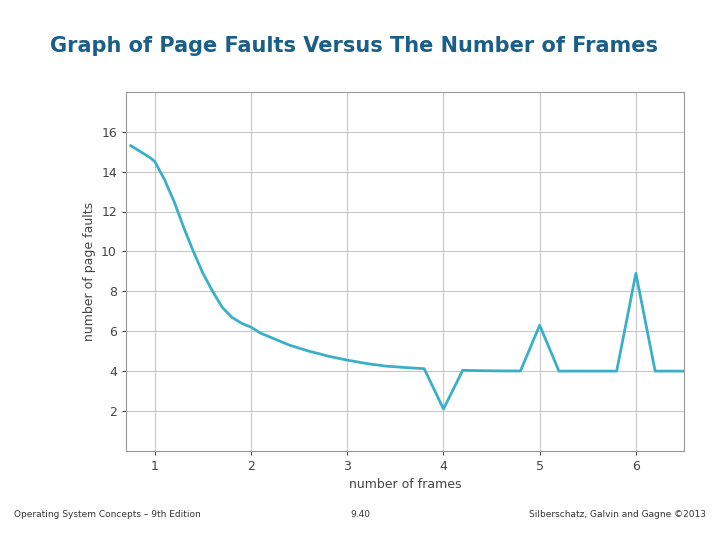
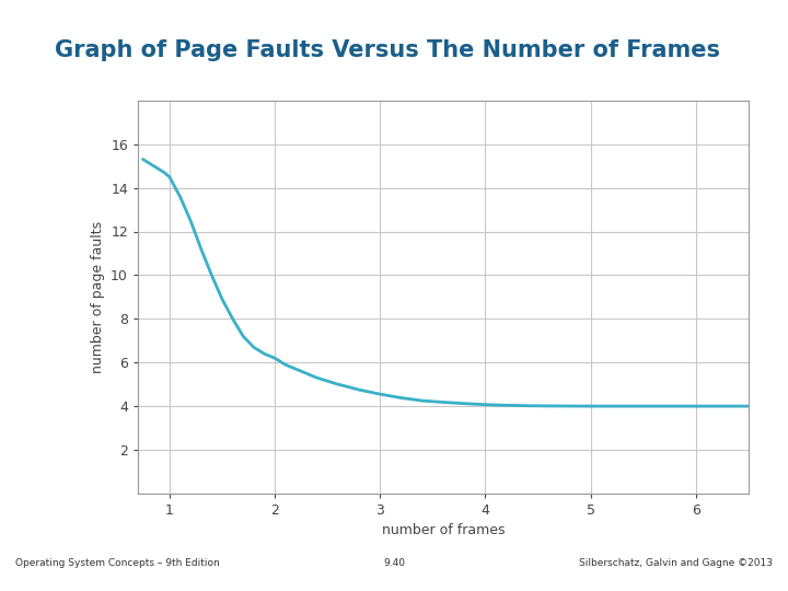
4: 2.1 -> 4.1
5: 6.3 -> 4.0
6: 8.9 -> 4.0
